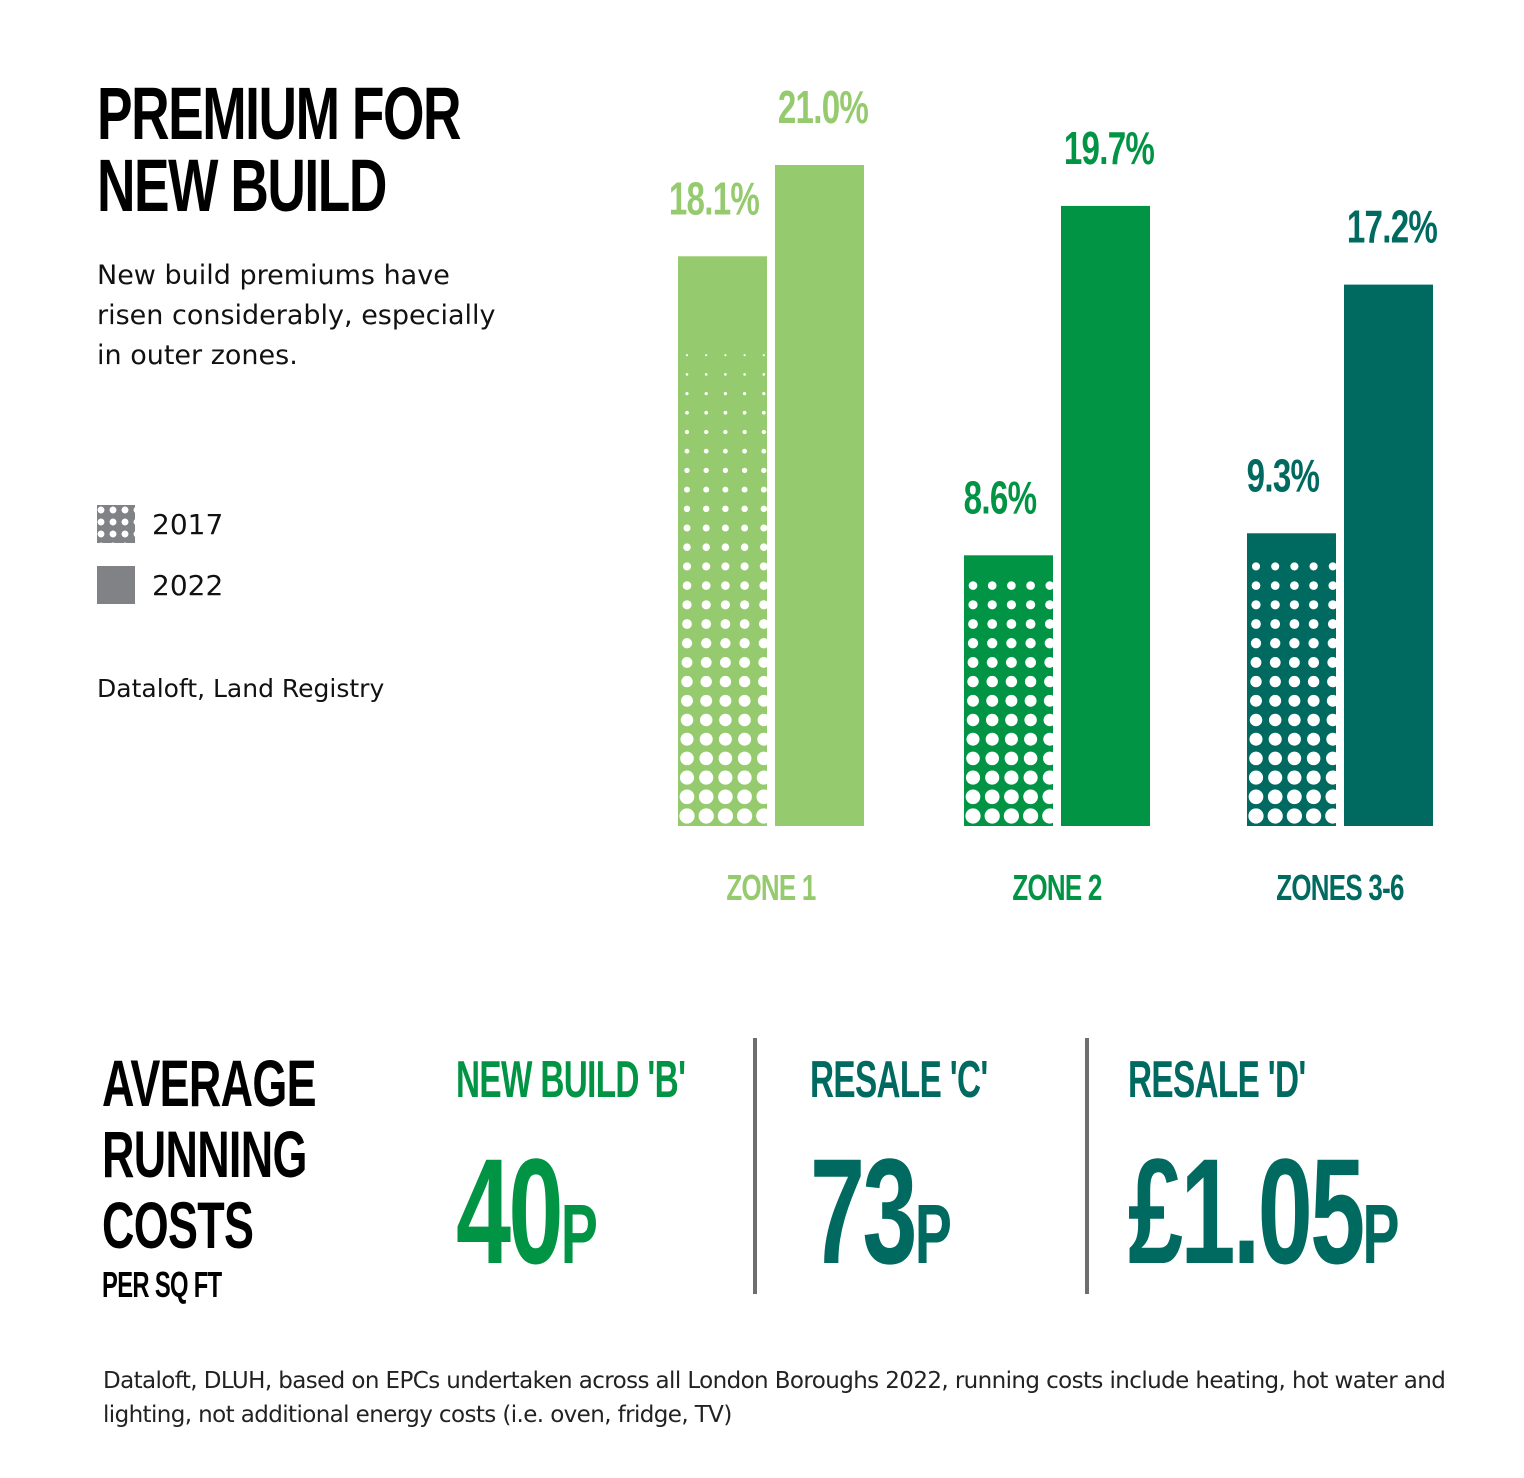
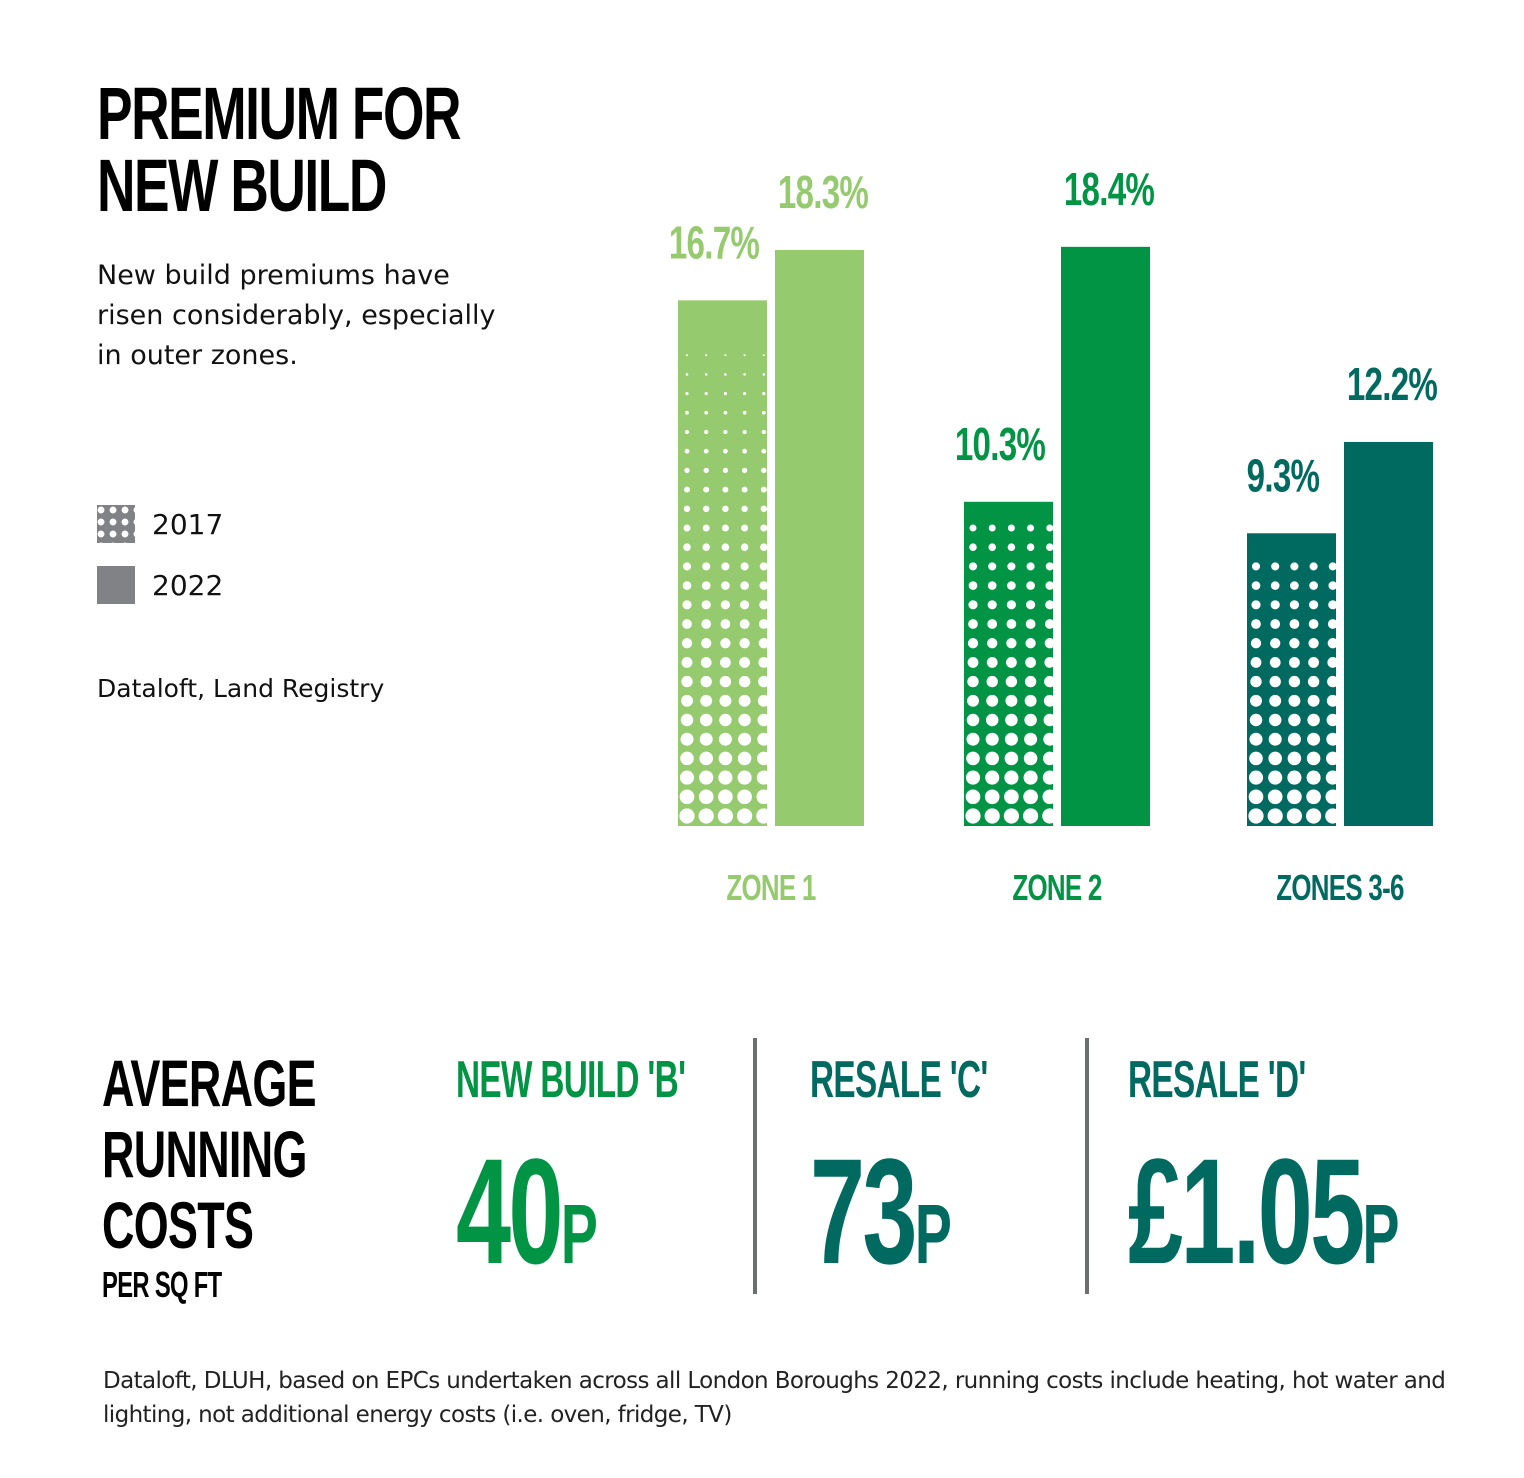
2017/ZONE 1: 18.1% -> 16.7%
2022/ZONE 1: 21.0% -> 18.3%
2017/ZONE 2: 8.6% -> 10.3%
2022/ZONE 2: 19.7% -> 18.4%
2022/ZONES 3-6: 17.2% -> 12.2%
